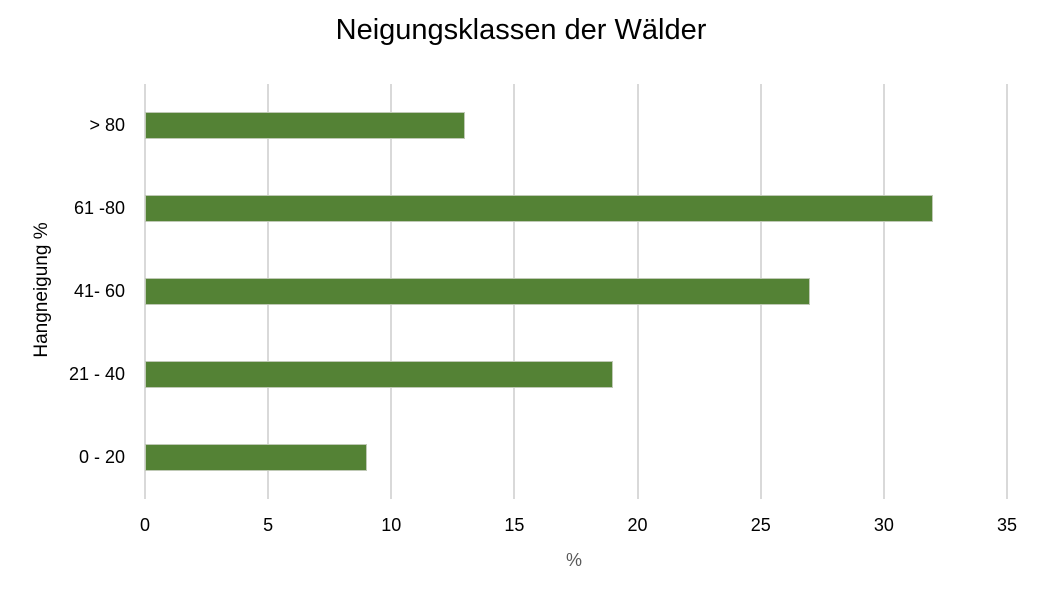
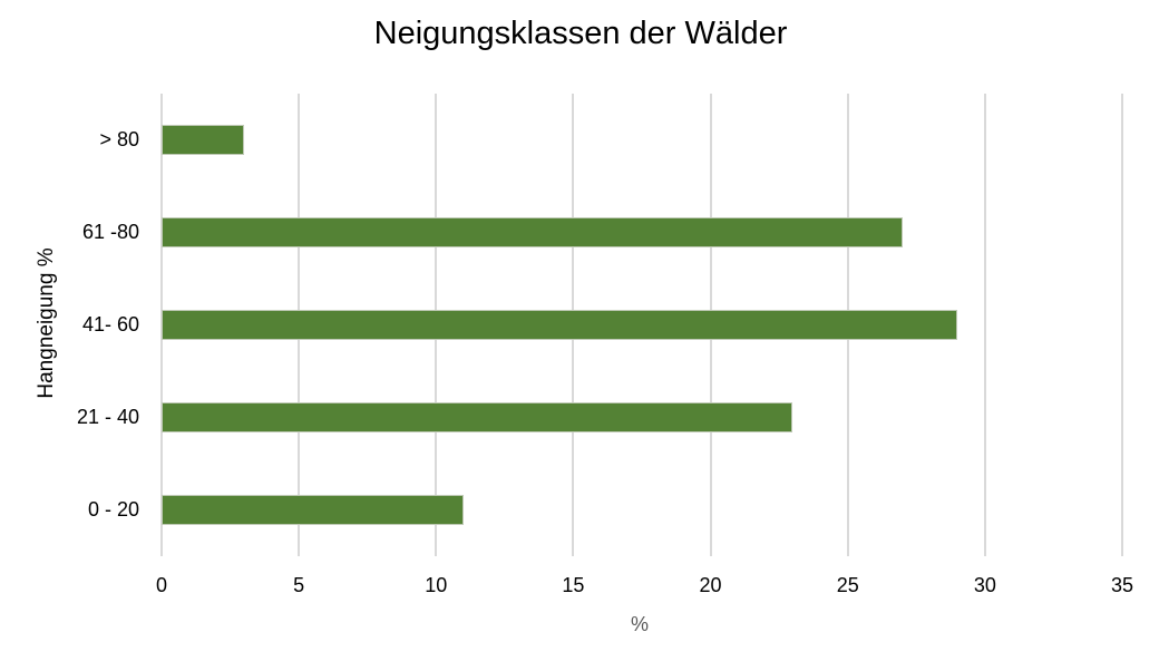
0 - 20: 9 -> 11
21 - 40: 19 -> 23
41- 60: 27 -> 29
61 -80: 32 -> 27
> 80: 13 -> 3
